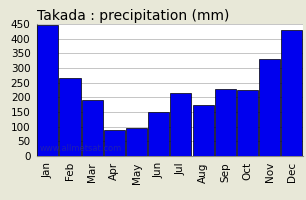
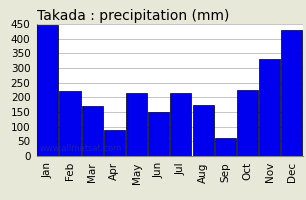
Feb: 265 -> 220
Mar: 190 -> 170
May: 95 -> 215
Sep: 230 -> 60
